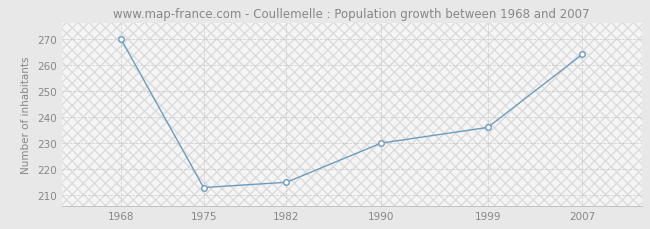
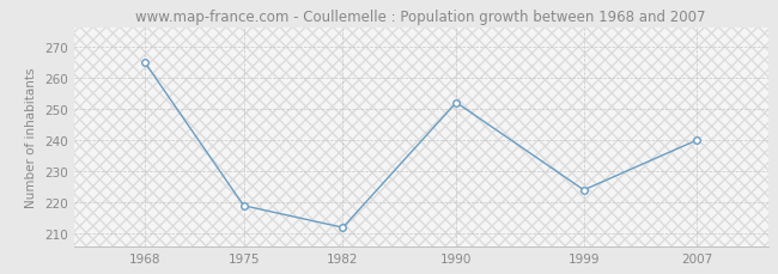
1968: 270 -> 265
1975: 213 -> 219
1982: 215 -> 212
1990: 230 -> 252
1999: 236 -> 224
2007: 264 -> 240
